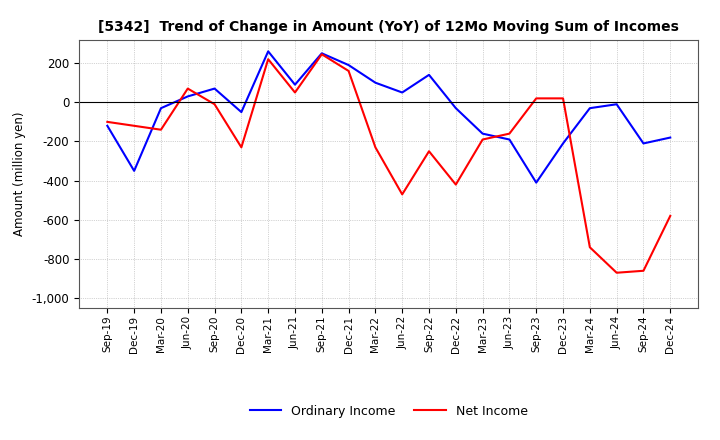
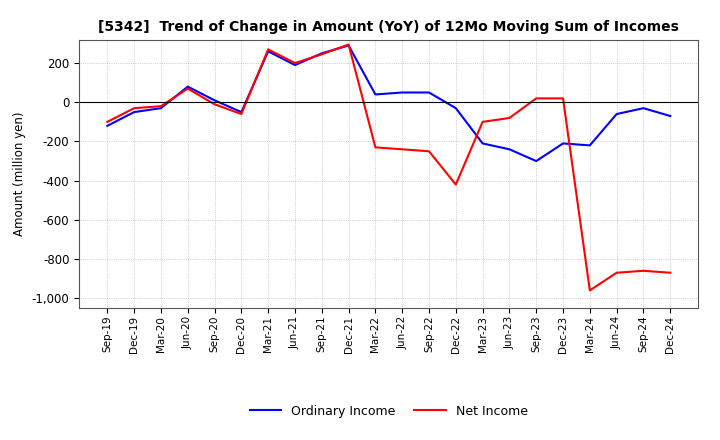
Ordinary Income/Dec-19: -350 -> -50
Net Income/Dec-19: -120 -> -30
Net Income/Mar-20: -140 -> -20
Ordinary Income/Jun-20: 30 -> 80
Ordinary Income/Sep-20: 70 -> 10
Net Income/Dec-20: -230 -> -60
Net Income/Mar-21: 220 -> 270
Ordinary Income/Jun-21: 90 -> 190
Net Income/Jun-21: 50 -> 200
Ordinary Income/Dec-21: 190 -> 290
Net Income/Dec-21: 160 -> 300
Ordinary Income/Mar-22: 100 -> 40
Net Income/Jun-22: -470 -> -240
Ordinary Income/Sep-22: 140 -> 50
Ordinary Income/Mar-23: -160 -> -210
Net Income/Mar-23: -190 -> -100
Ordinary Income/Jun-23: -190 -> -240
Net Income/Jun-23: -160 -> -80
Ordinary Income/Sep-23: -410 -> -300
Ordinary Income/Mar-24: -30 -> -220
Net Income/Mar-24: -740 -> -960
Ordinary Income/Jun-24: -10 -> -60
Ordinary Income/Sep-24: -210 -> -30
Ordinary Income/Dec-24: -180 -> -70
Net Income/Dec-24: -580 -> -870
